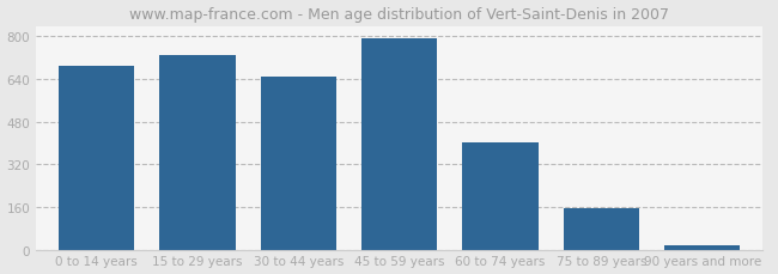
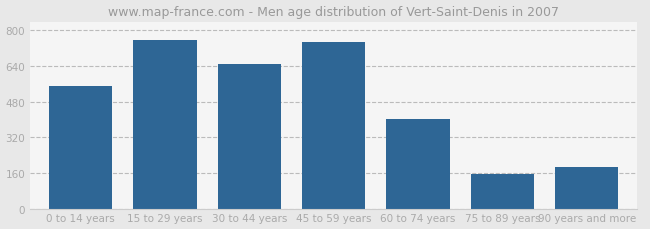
0 to 14 years: 690 -> 550
15 to 29 years: 730 -> 755
45 to 59 years: 795 -> 750
90 years and more: 14 -> 185
